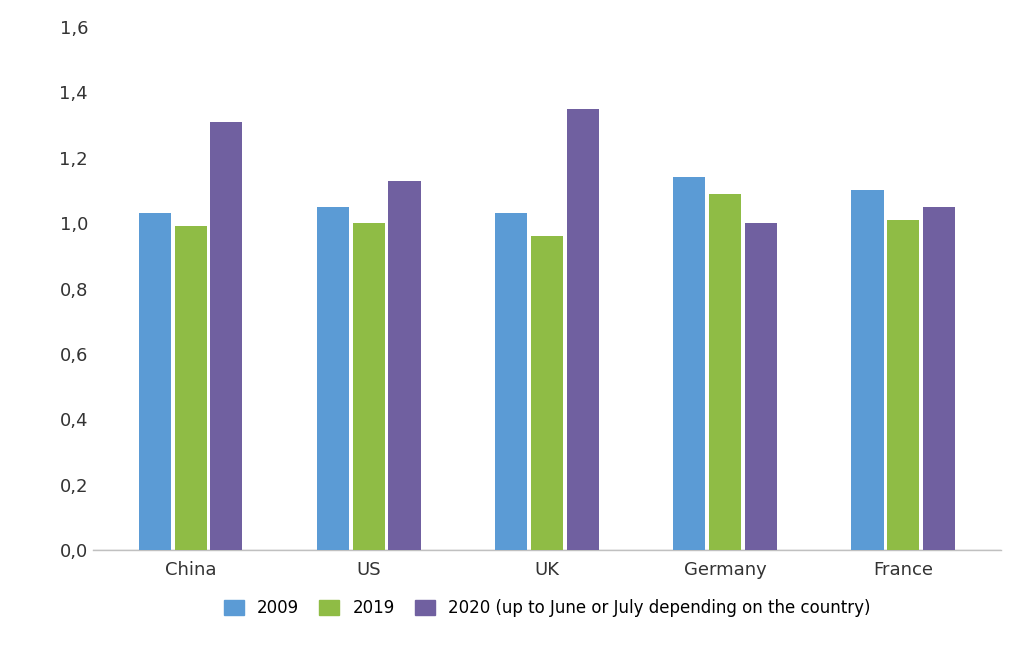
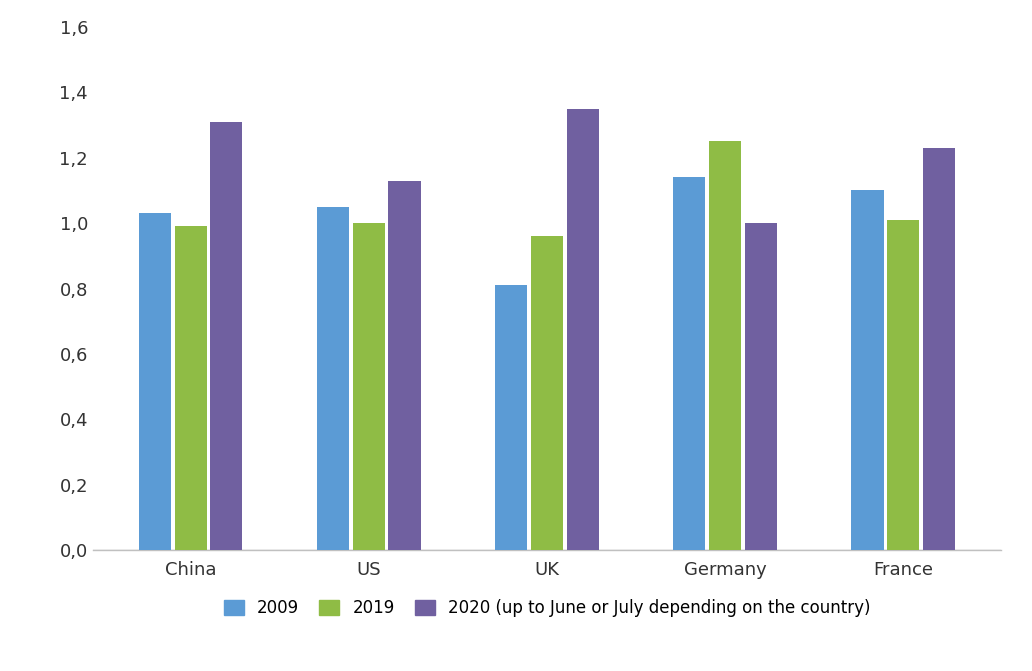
2009/UK: 1,03 -> 0,81
2019/Germany: 1,09 -> 1,25
2020 (up to June or July depending on the country)/France: 1,05 -> 1,23
